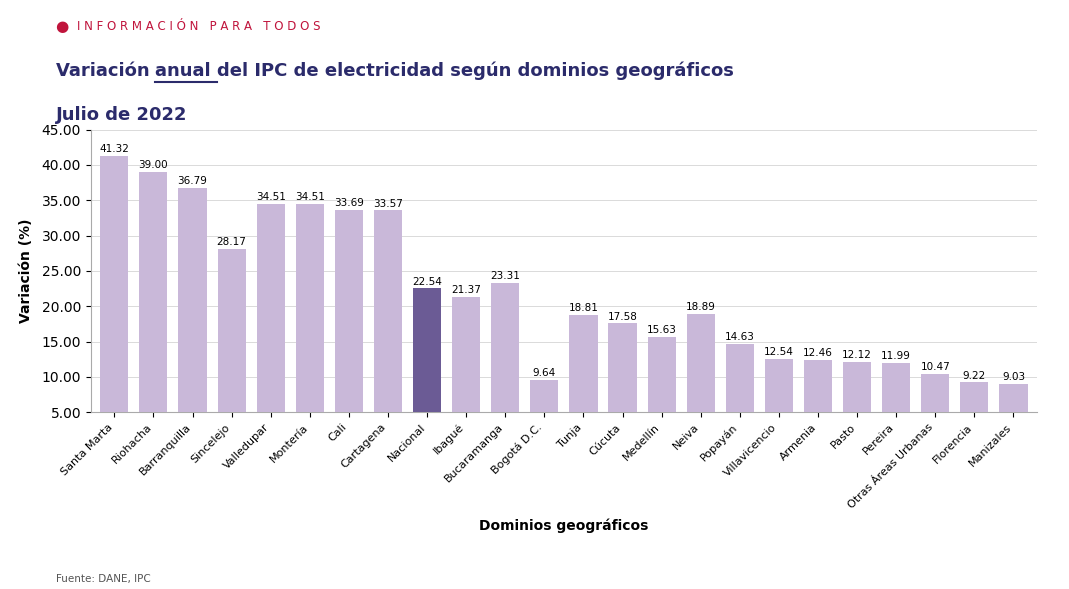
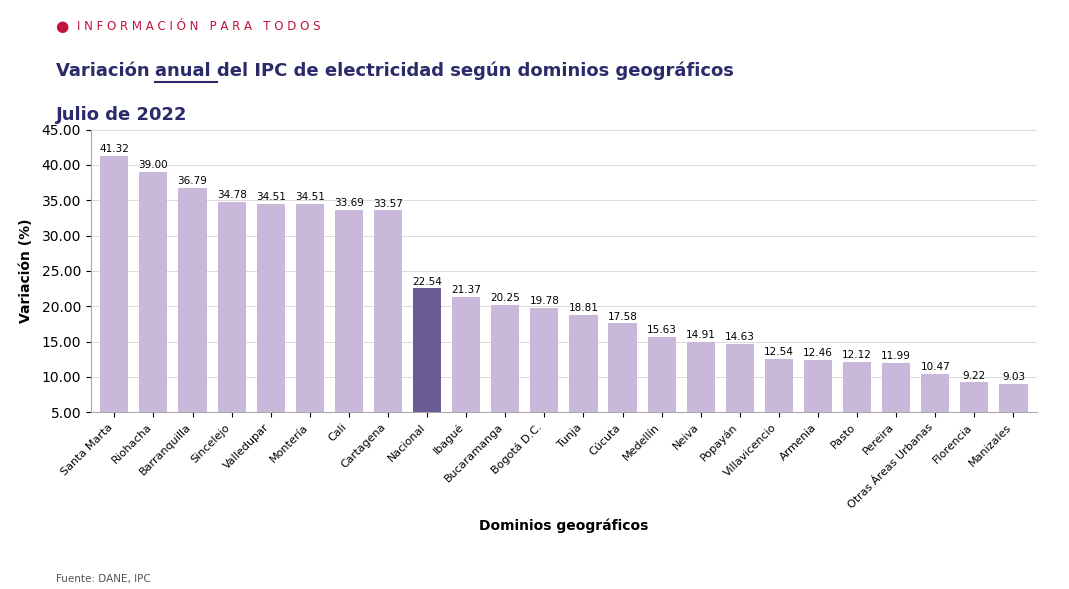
Sincelejo: 28.17 -> 34.78
Bucaramanga: 23.31 -> 20.25
Bogotá D.C.: 9.64 -> 19.78
Neiva: 18.89 -> 14.91
